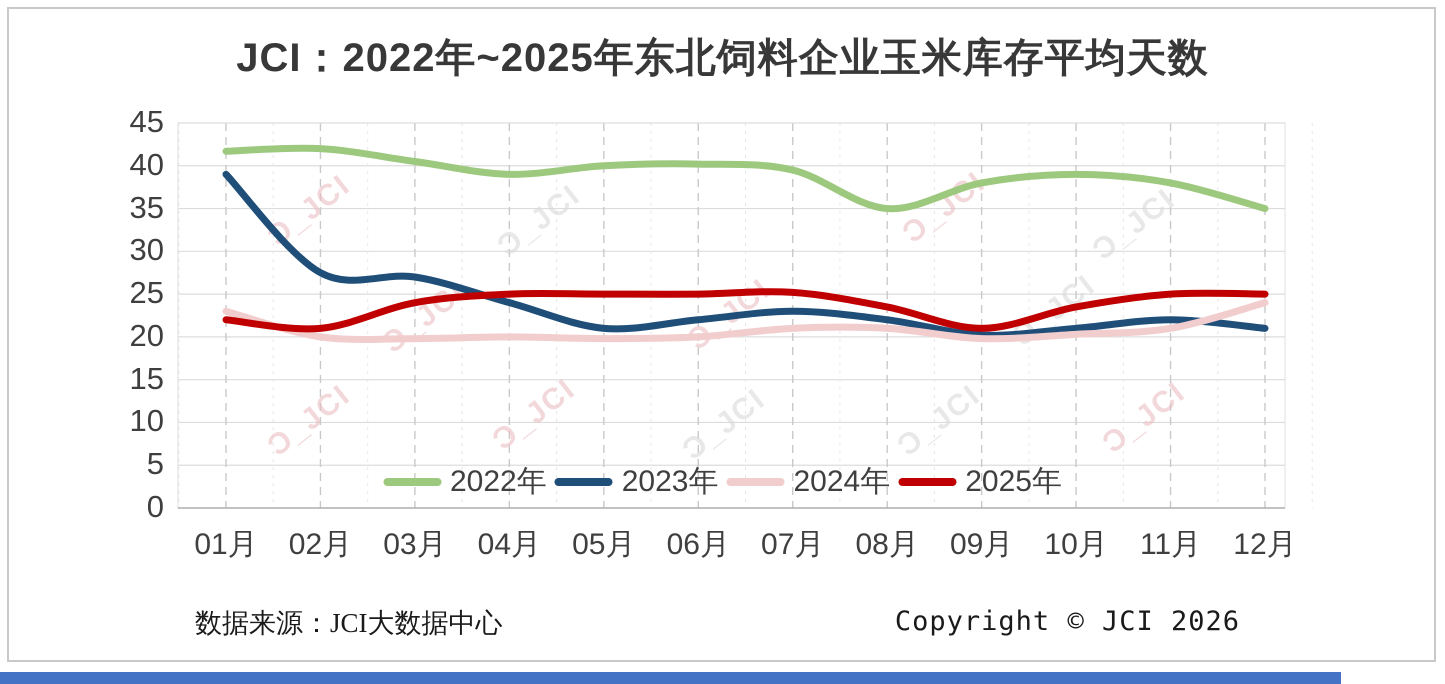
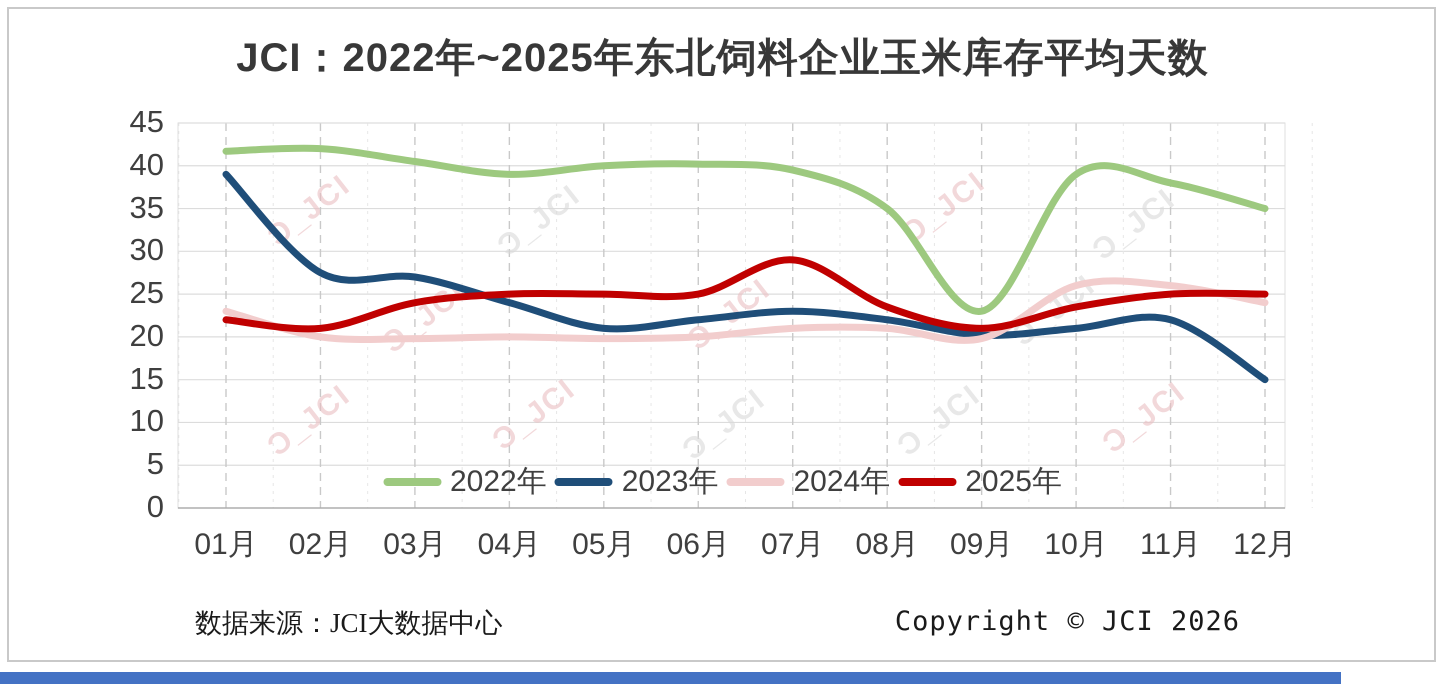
2025年/07月: 25 -> 29
2022年/09月: 38 -> 23
2024年/10月: 20 -> 26
2024年/11月: 21 -> 26
2023年/12月: 21 -> 15
